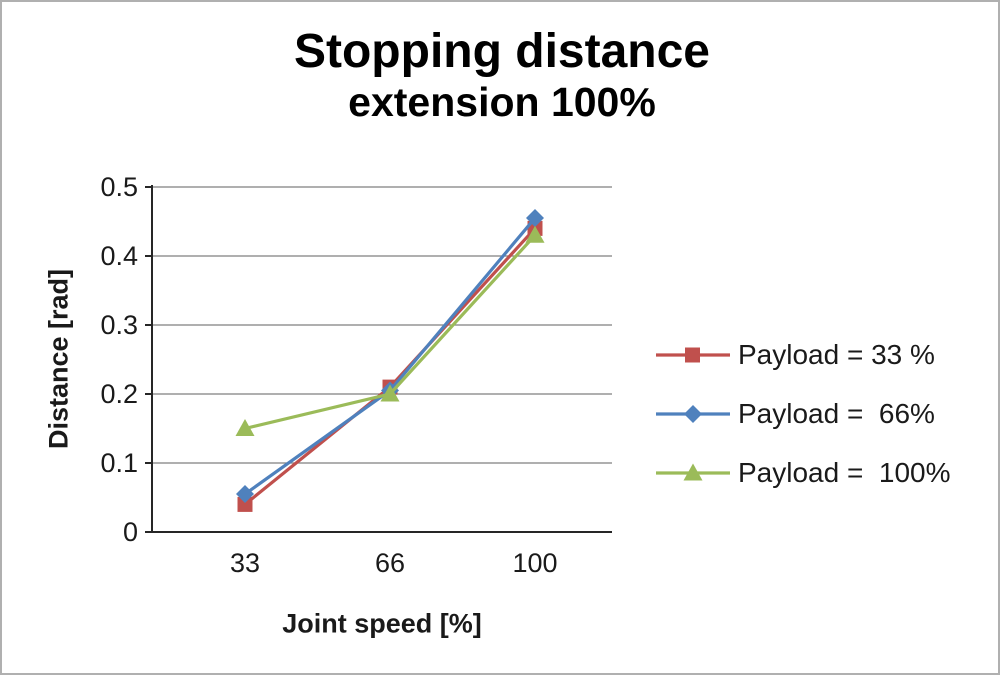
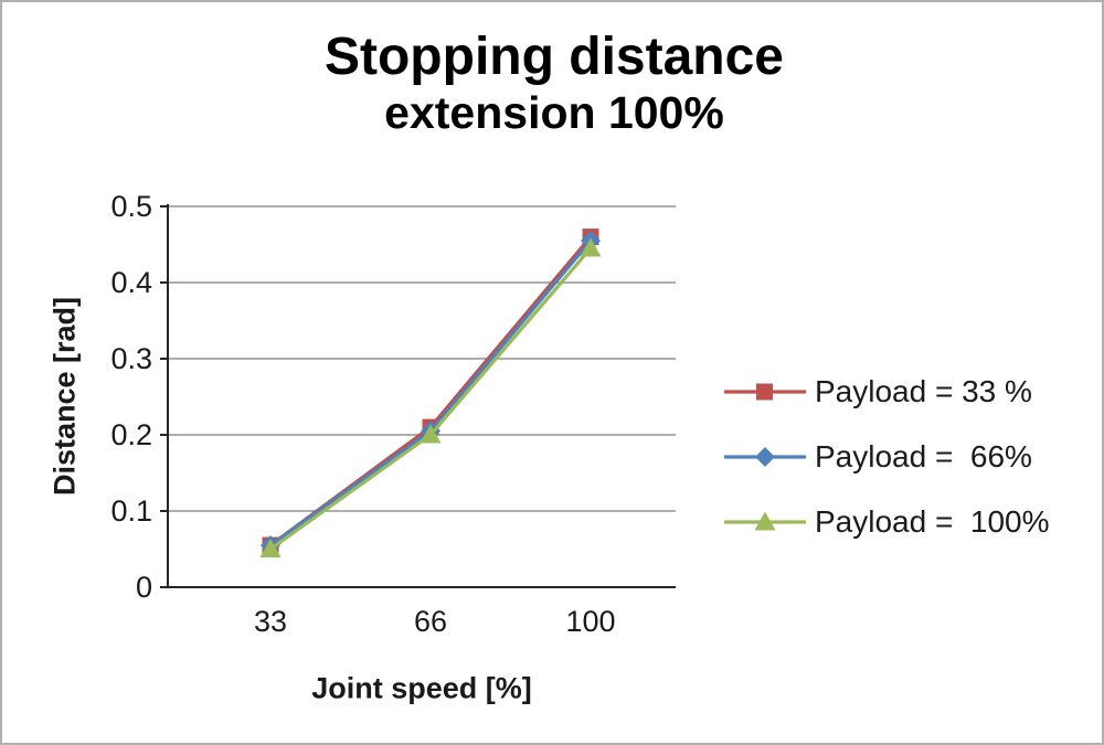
Payload = 33 %/33: 0.04 -> 0.06
Payload = 100%/33: 0.15 -> 0.05
Payload = 33 %/100: 0.44 -> 0.46
Payload = 100%/100: 0.43 -> 0.45
